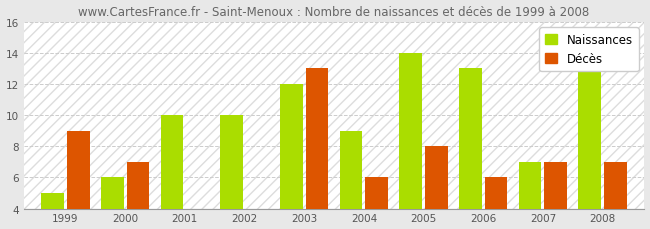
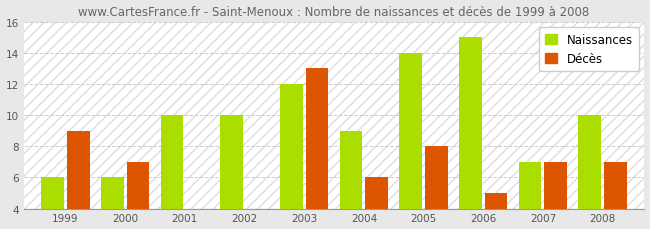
Naissances/1999: 5 -> 6
Naissances/2006: 13 -> 15
Décès/2006: 6 -> 5
Naissances/2008: 13 -> 10
